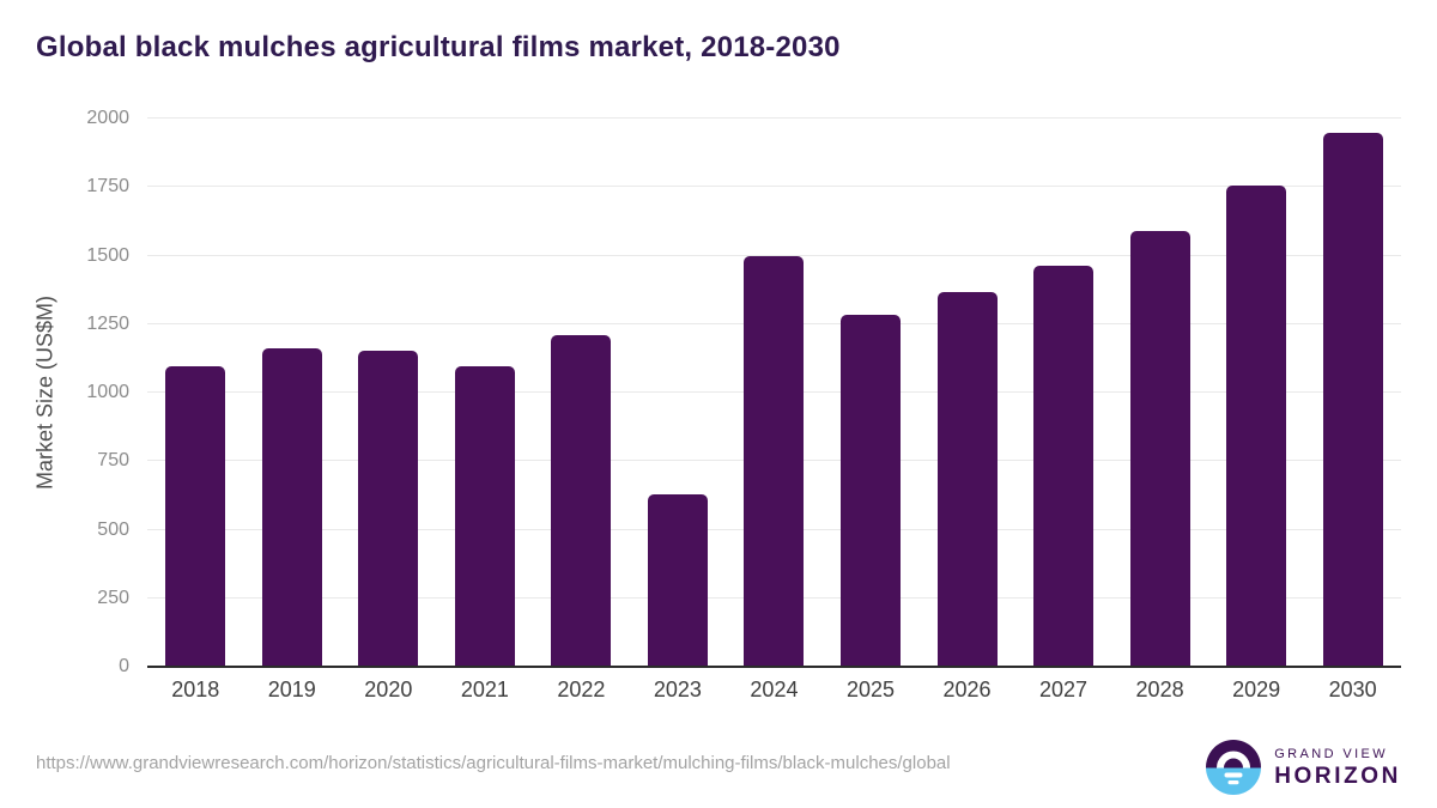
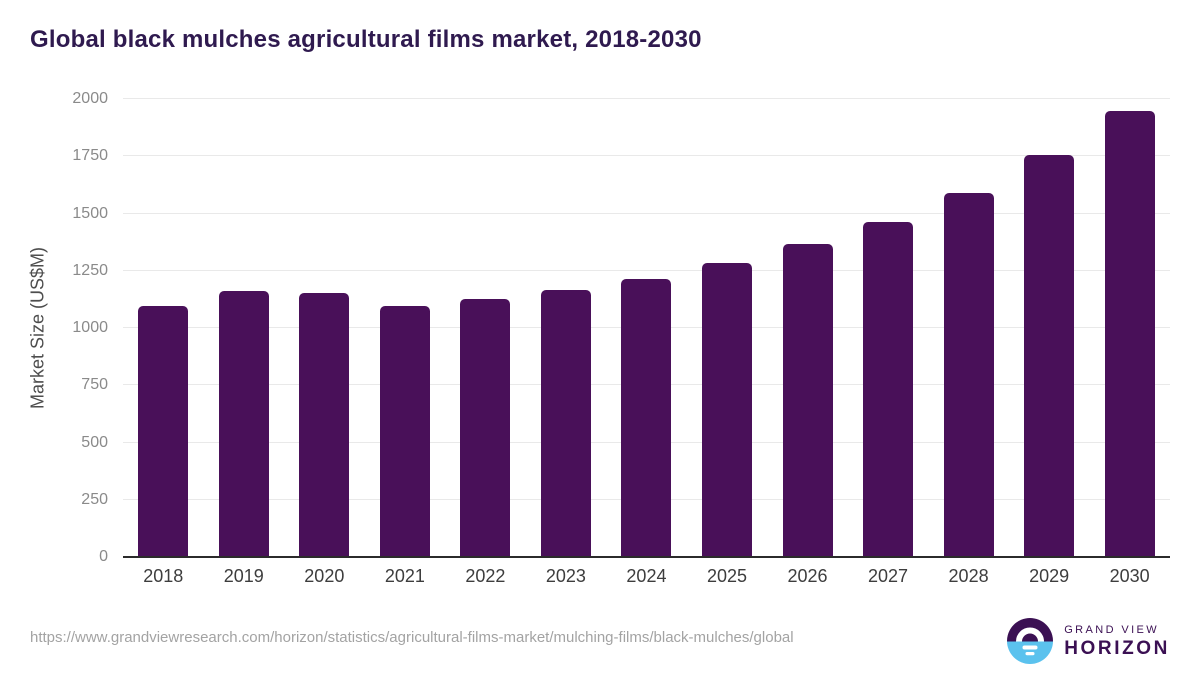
2022: 1210 -> 1120
2023: 630 -> 1160
2024: 1500 -> 1220
